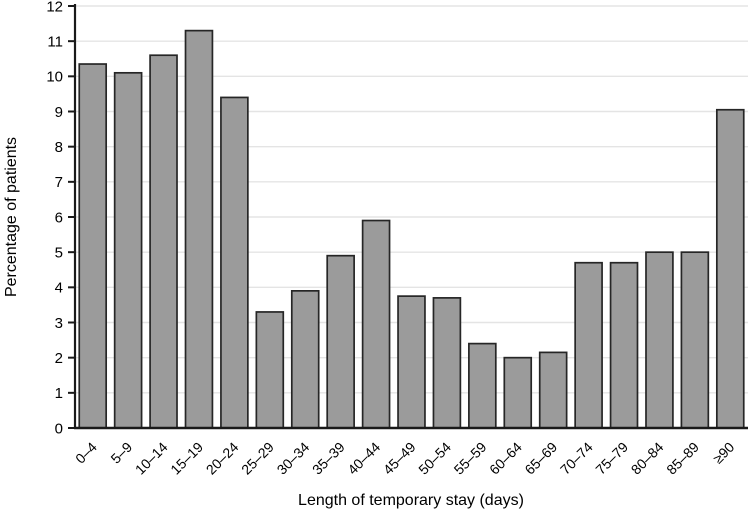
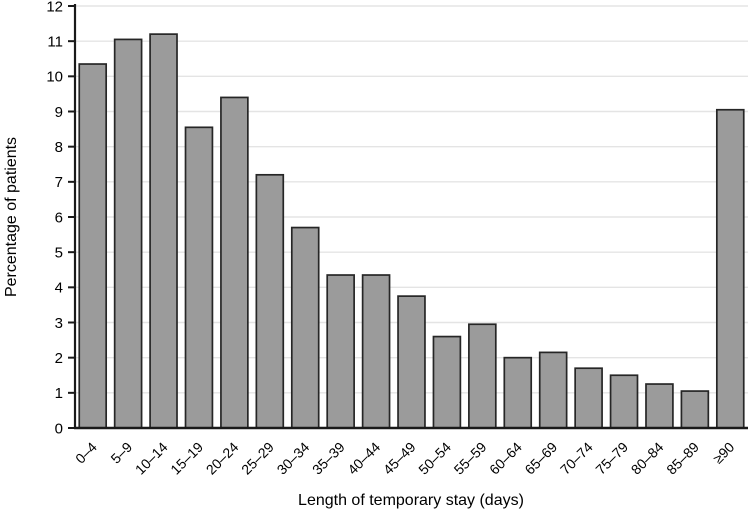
5–9: 10.1 -> 11.1
10–14: 10.6 -> 11.2
15–19: 11.3 -> 8.6
25–29: 3.3 -> 7.2
30–34: 3.9 -> 5.7
35–39: 4.9 -> 4.3
40–44: 5.9 -> 4.3
50–54: 3.7 -> 2.6
55–59: 2.4 -> 3.0
70–74: 4.7 -> 1.7
75–79: 4.7 -> 1.5
80–84: 5.0 -> 1.2
85–89: 5.0 -> 1.1
